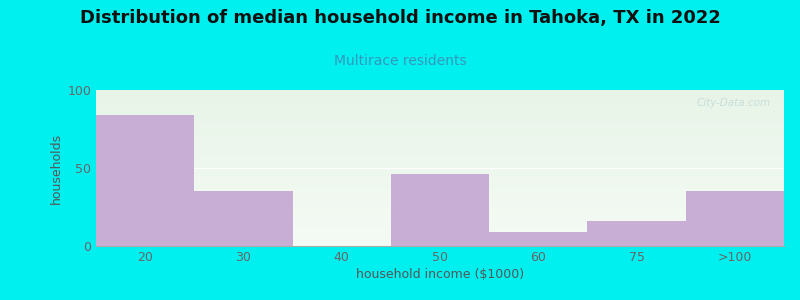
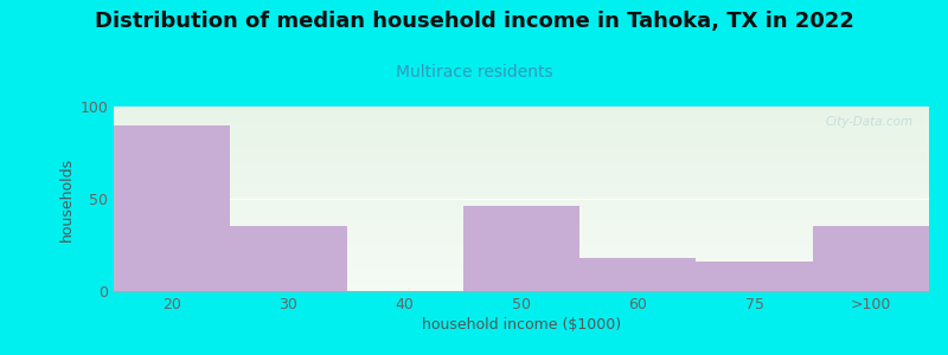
20: 84 -> 90
60: 9 -> 18
